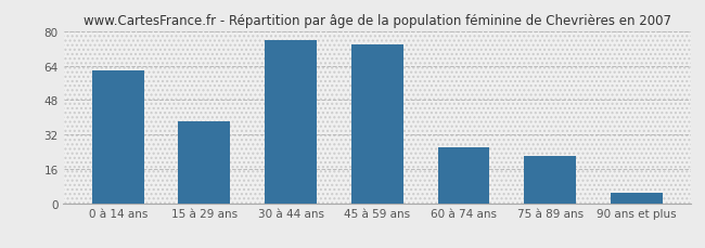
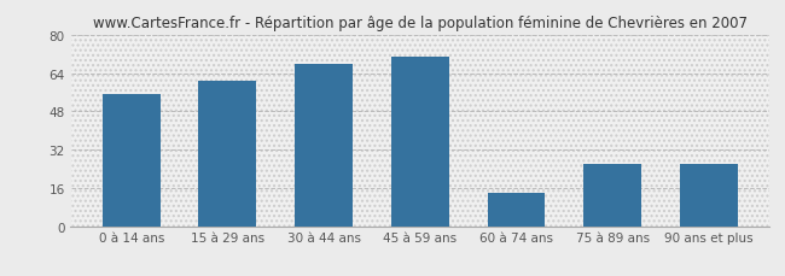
0 à 14 ans: 62 -> 55
15 à 29 ans: 38 -> 61
30 à 44 ans: 76 -> 68
45 à 59 ans: 74 -> 71
60 à 74 ans: 26 -> 14
75 à 89 ans: 22 -> 26
90 ans et plus: 5 -> 26
